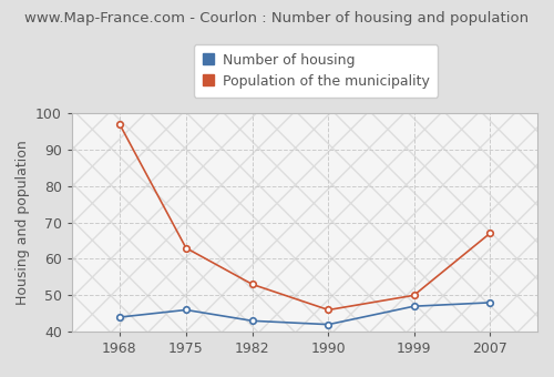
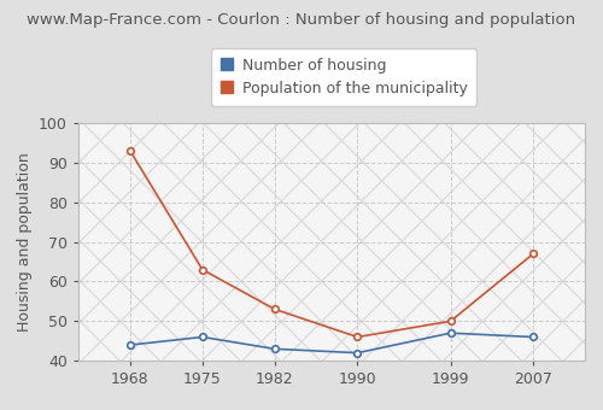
Population of the municipality/1968: 97 -> 93
Number of housing/2007: 48 -> 46
